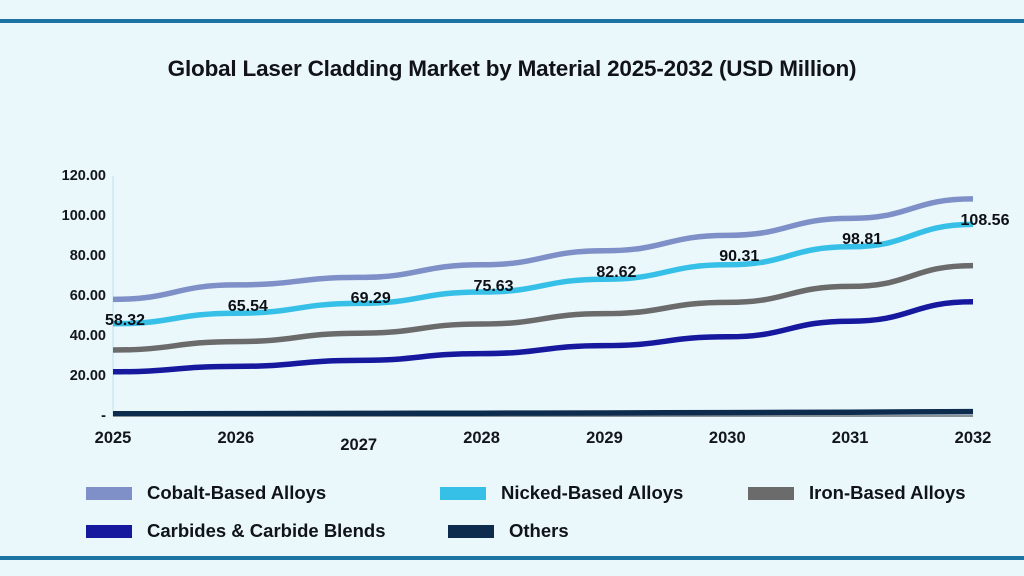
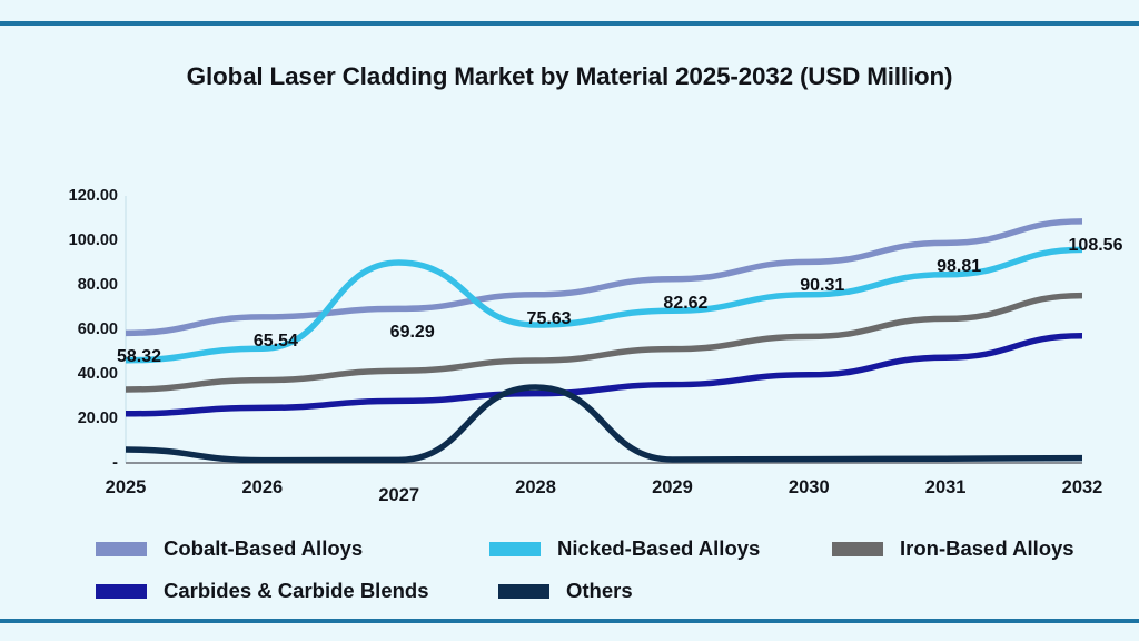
Others/2025: 1 -> 6
Nicked-Based Alloys/2027: 56 -> 90
Others/2028: 1 -> 34
